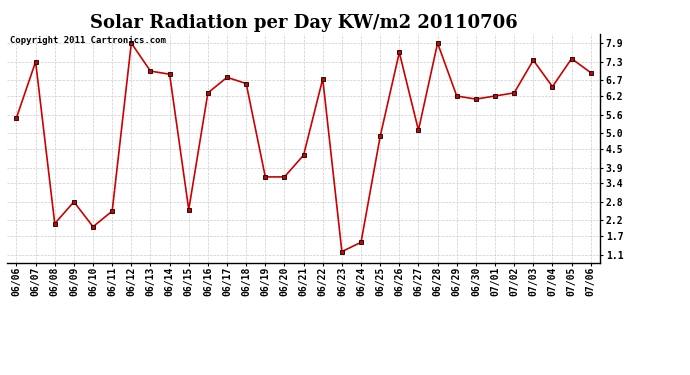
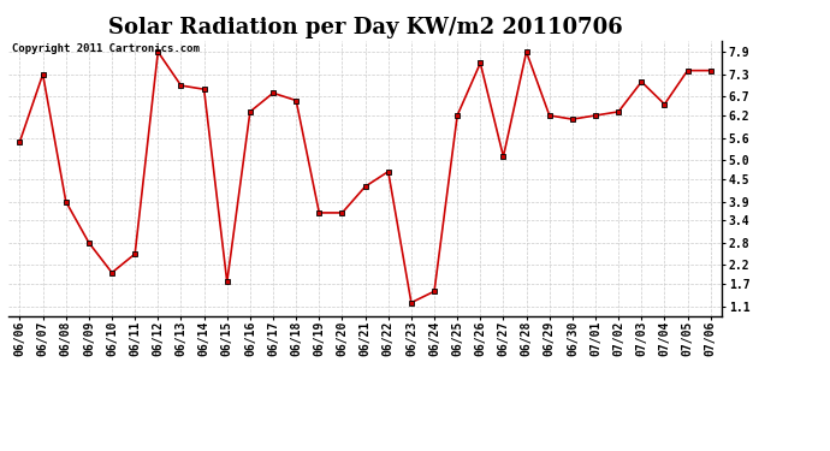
06/08: 2.10 -> 3.90
06/15: 2.55 -> 1.75
06/22: 6.75 -> 4.70
06/25: 4.90 -> 6.20
07/03: 7.35 -> 7.10
07/06: 6.95 -> 7.40
